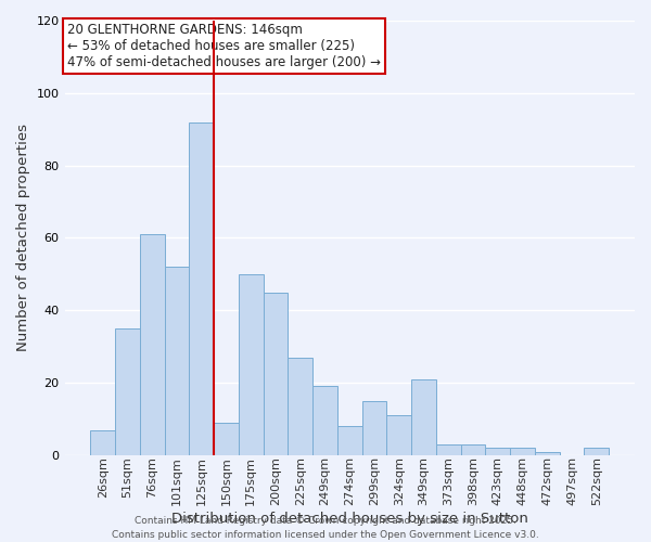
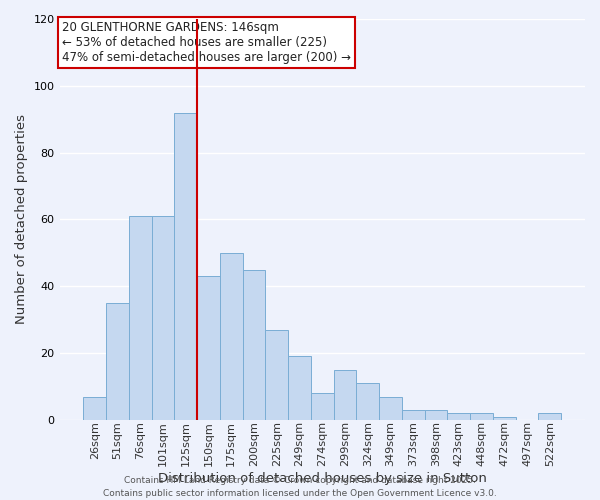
101sqm: 52 -> 61
150sqm: 9 -> 43
349sqm: 21 -> 7
